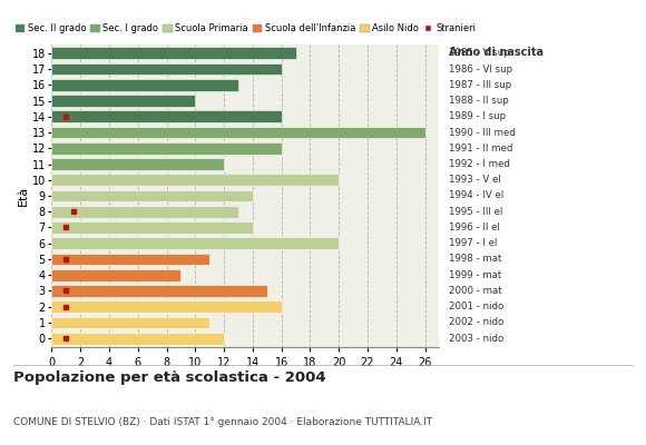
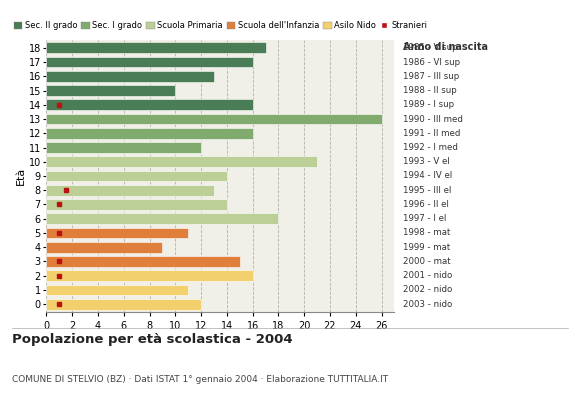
10: 20 -> 21
6: 20 -> 18
